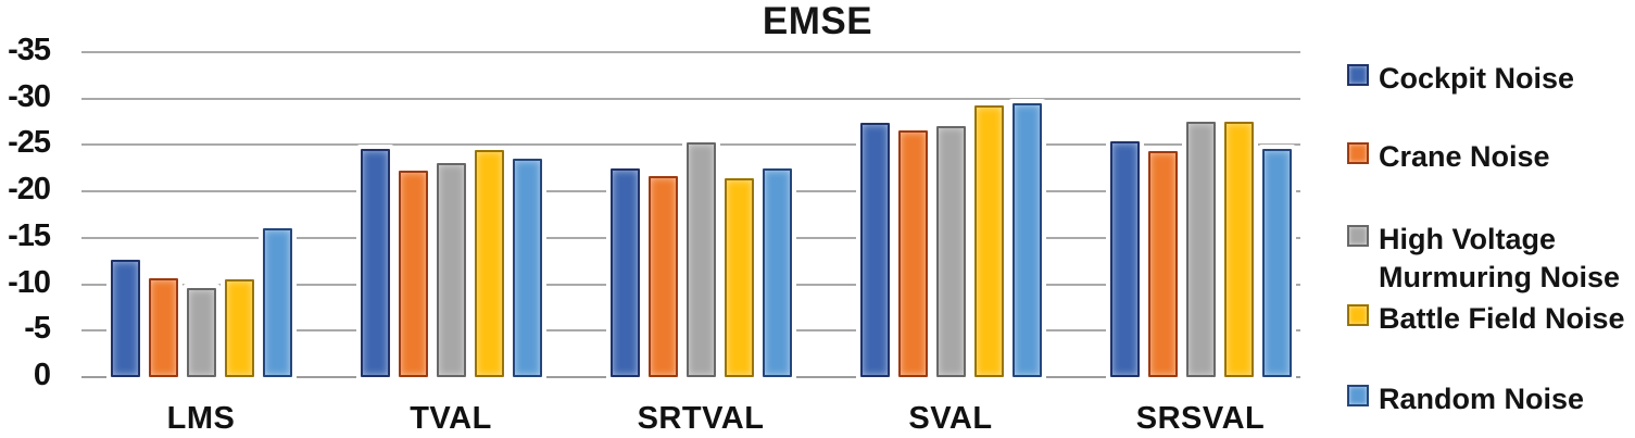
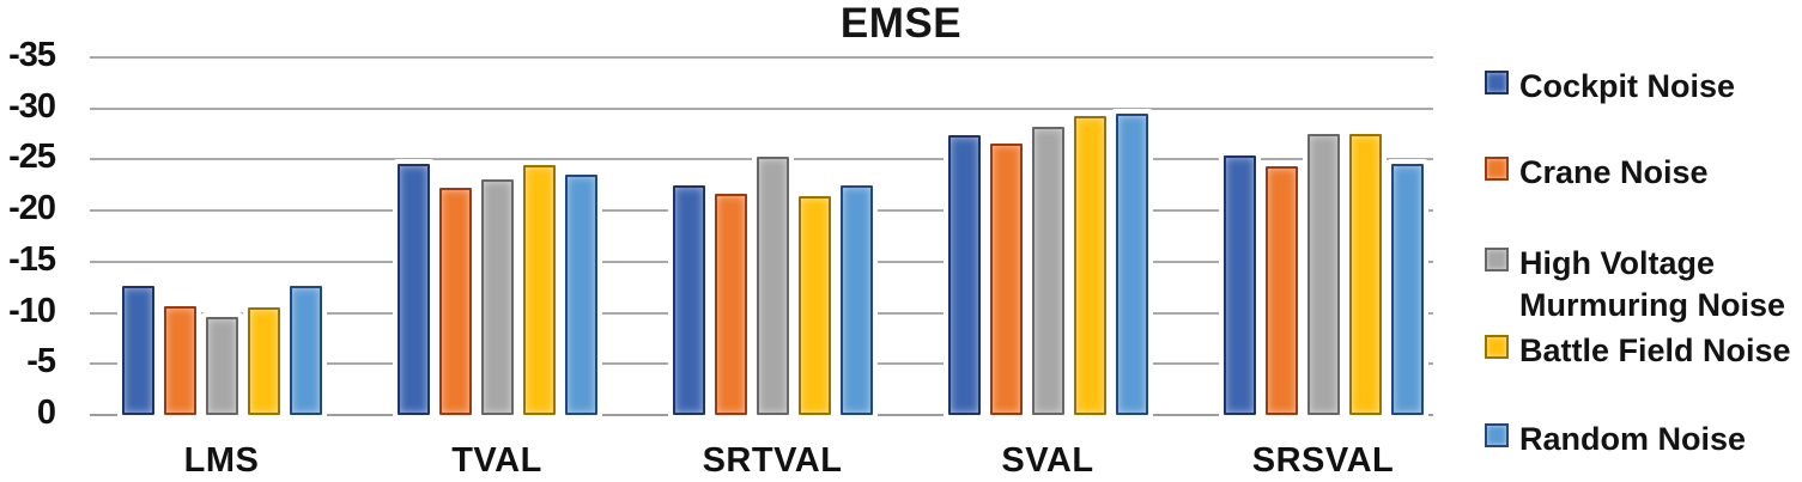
Random Noise/LMS: -16 -> -13
High Voltage Murmuring Noise/SVAL: -27 -> -28
